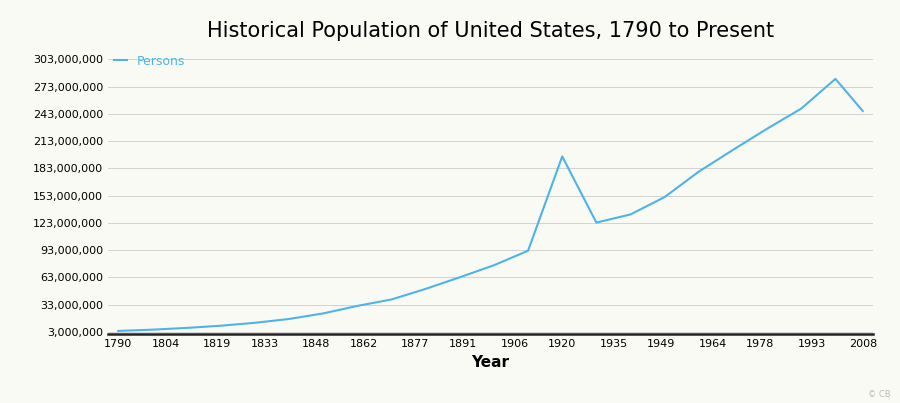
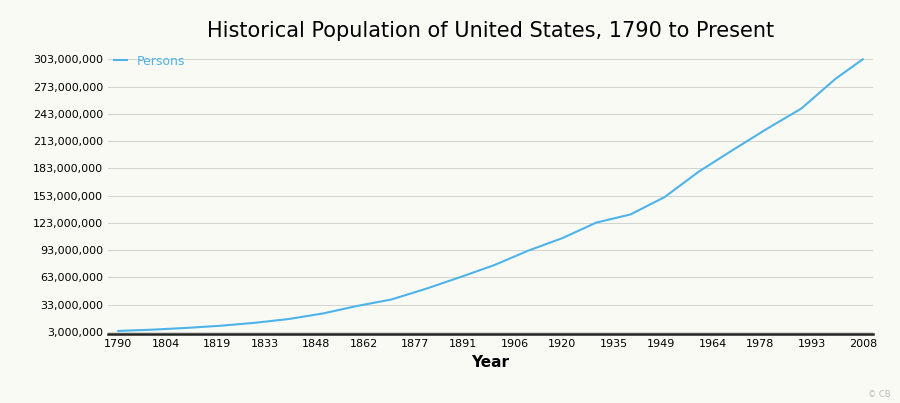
1920: 196,000,000 -> 106,000,000
2008: 246,000,000 -> 303,000,000
